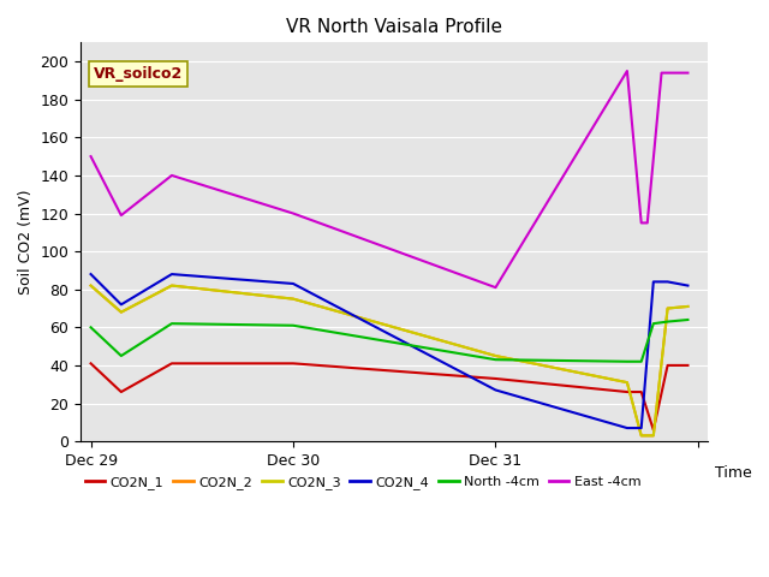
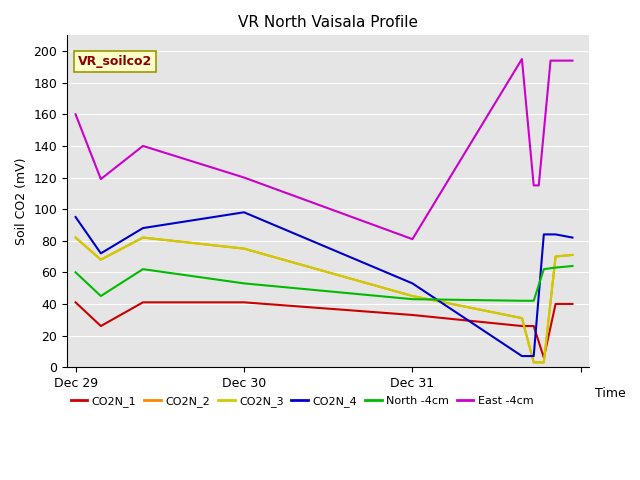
CO2N_4/Dec 29: 88 -> 95
East -4cm/Dec 29: 150 -> 160
CO2N_4/Dec 30: 83 -> 98
North -4cm/Dec 30: 61 -> 53
CO2N_4/Dec 31: 27 -> 53
